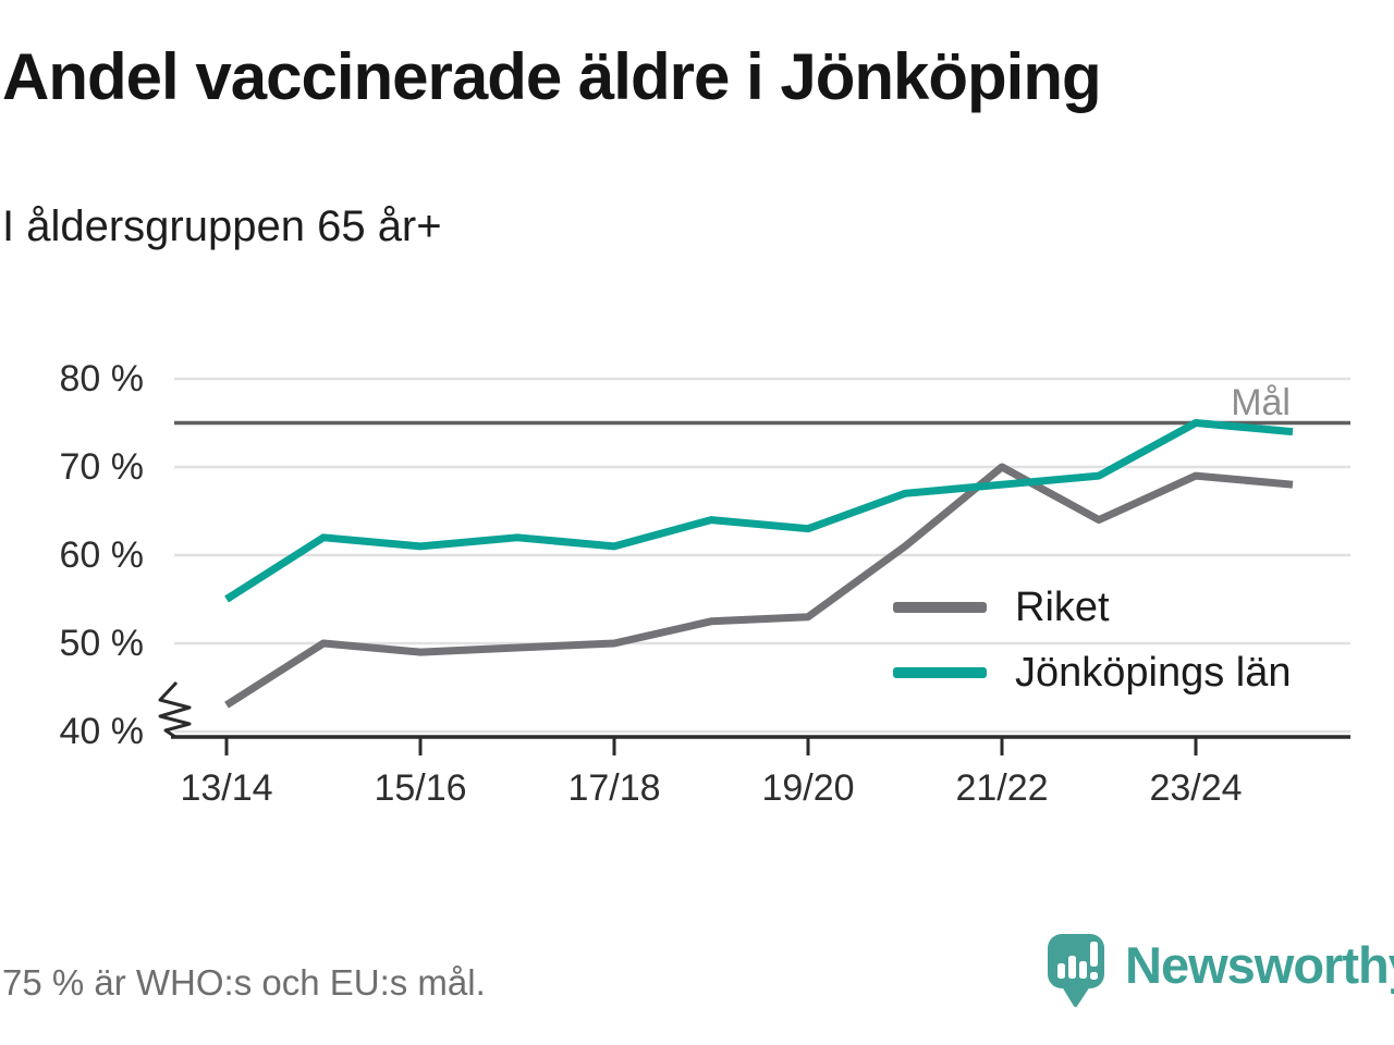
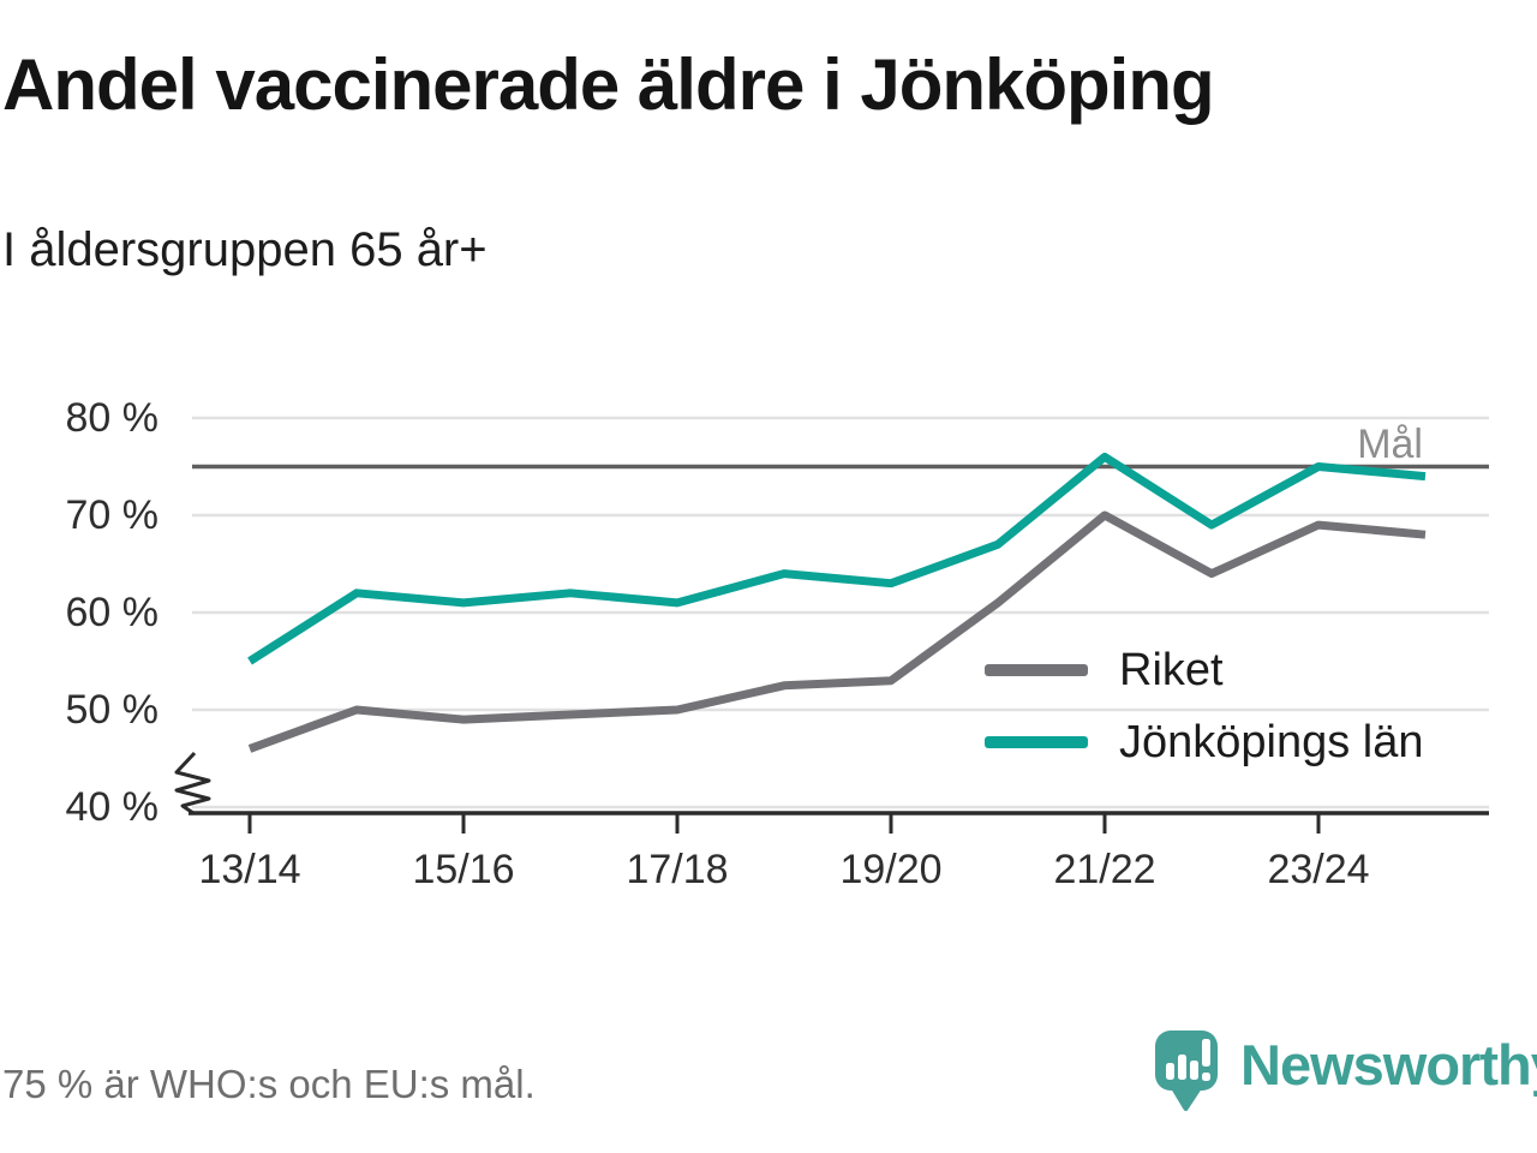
Riket/13/14: 43% -> 46%
Jönköpings län/21/22: 68% -> 76%
